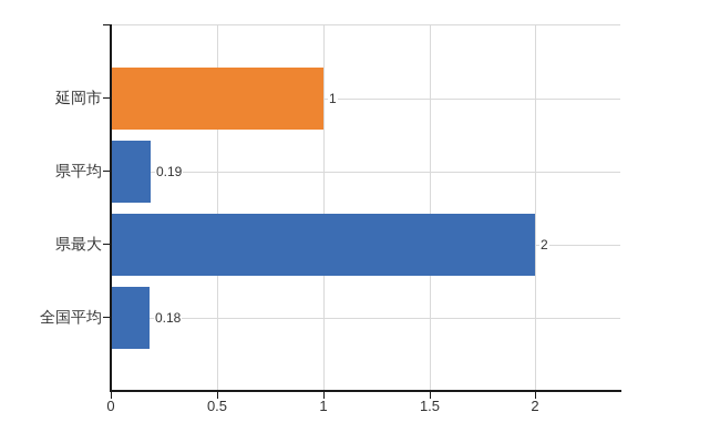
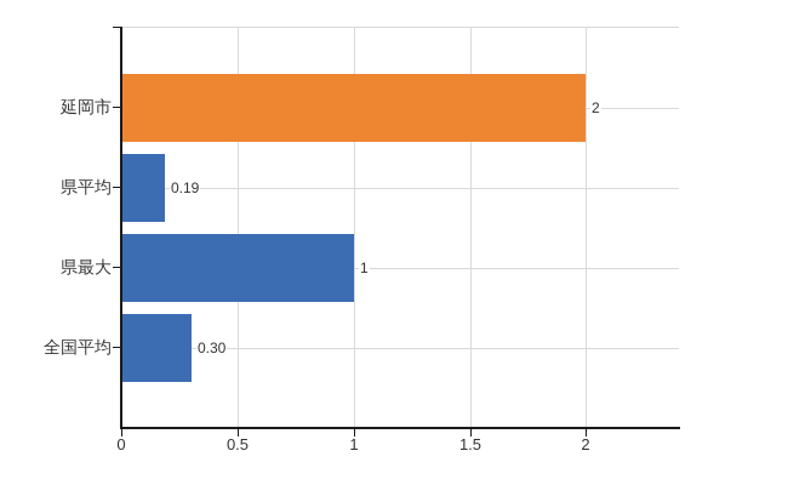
延岡市: 1 -> 2
県最大: 2 -> 1
全国平均: 0.18 -> 0.30
